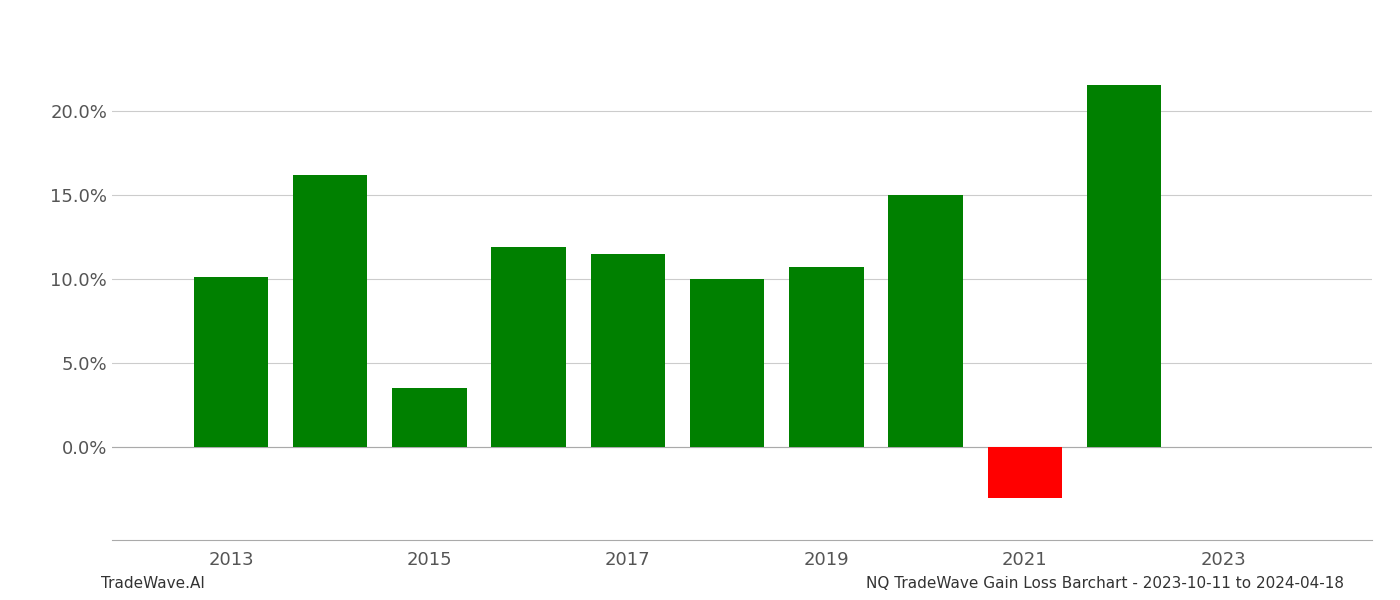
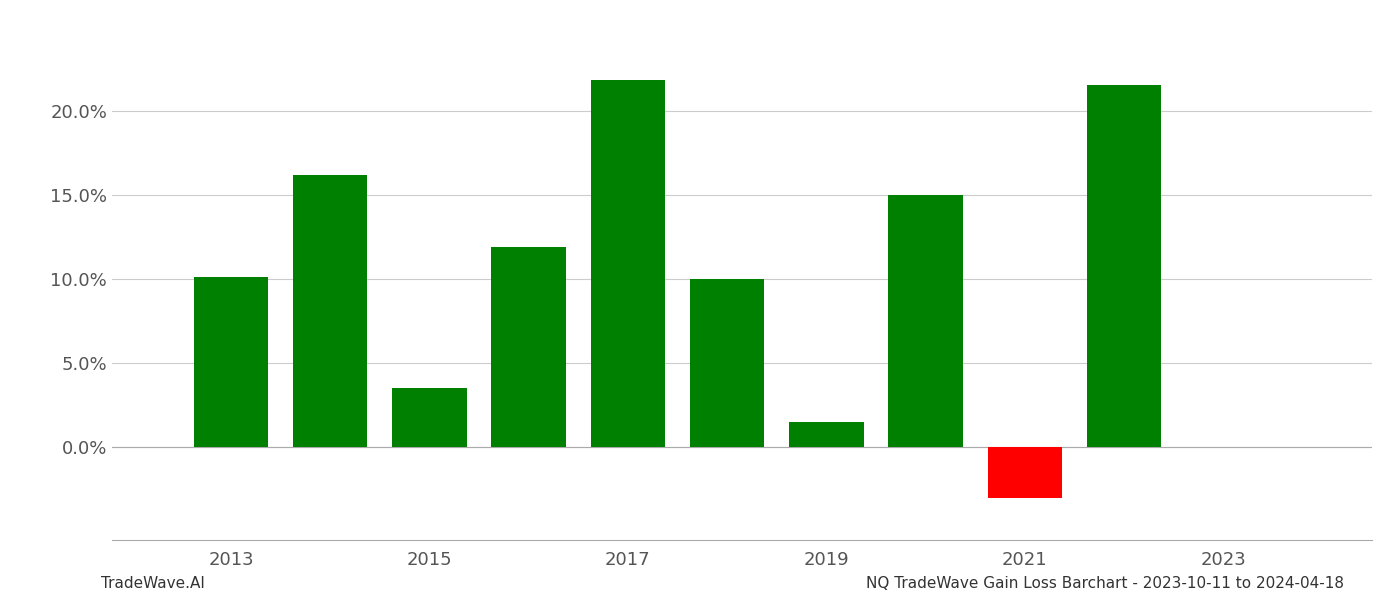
2017: 11.5% -> 21.8%
2019: 10.7% -> 1.5%
